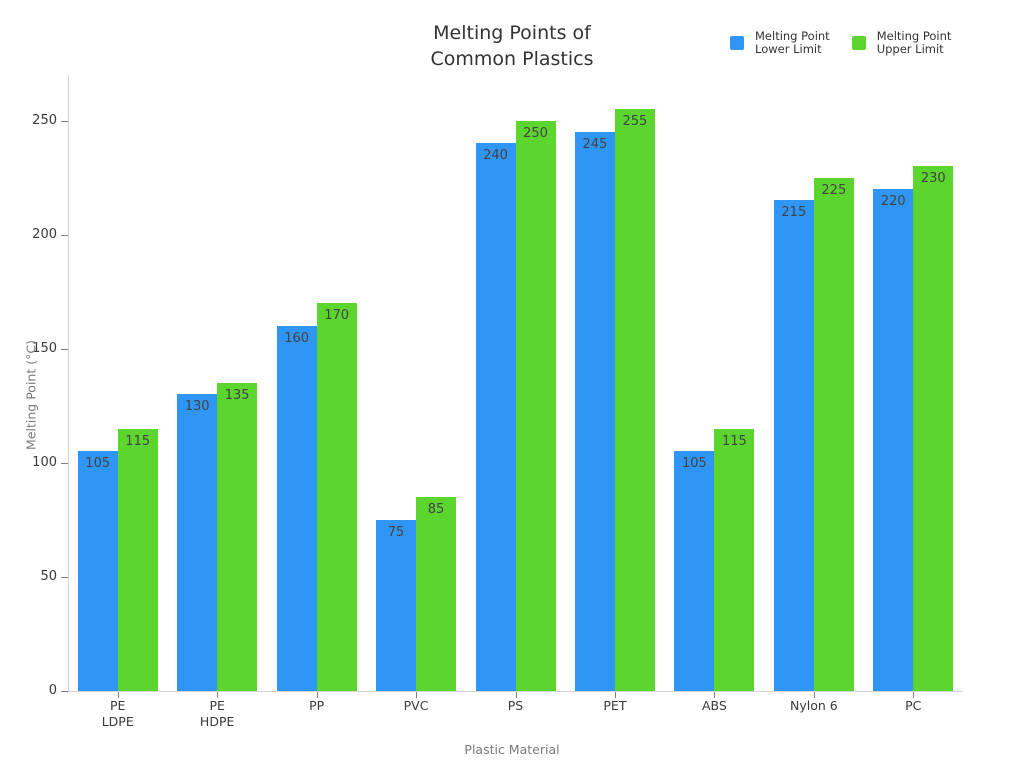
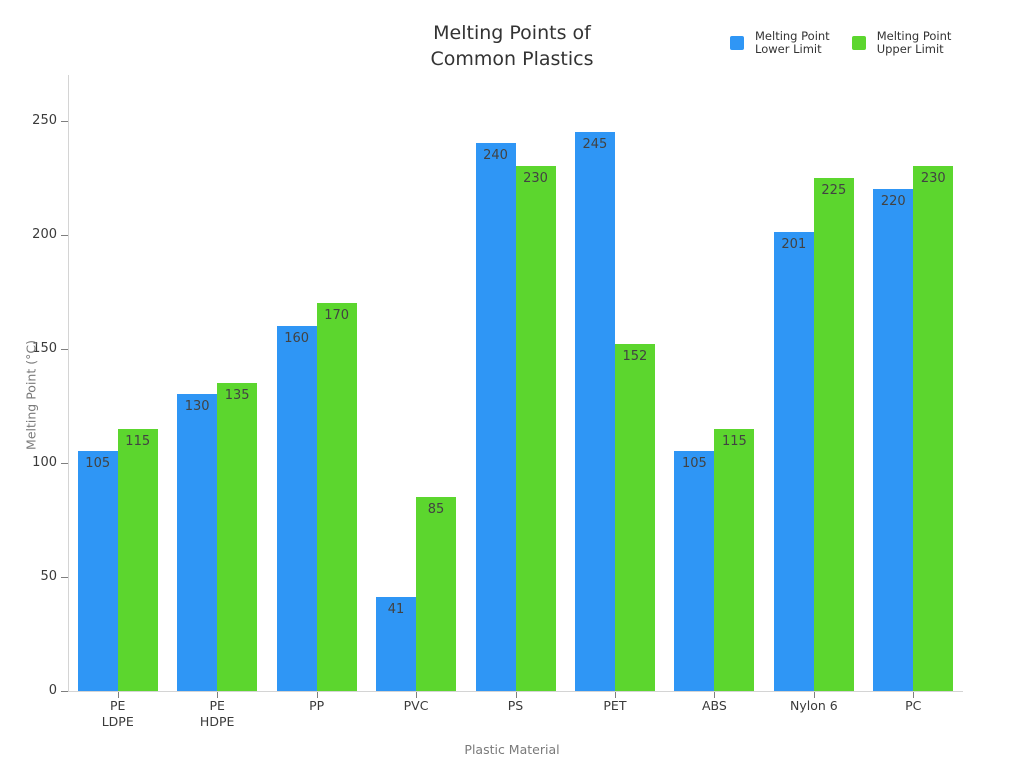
Melting Point Lower Limit/PVC: 75 -> 41
Melting Point Upper Limit/PS: 250 -> 230
Melting Point Upper Limit/PET: 255 -> 152
Melting Point Lower Limit/Nylon 6: 215 -> 201
